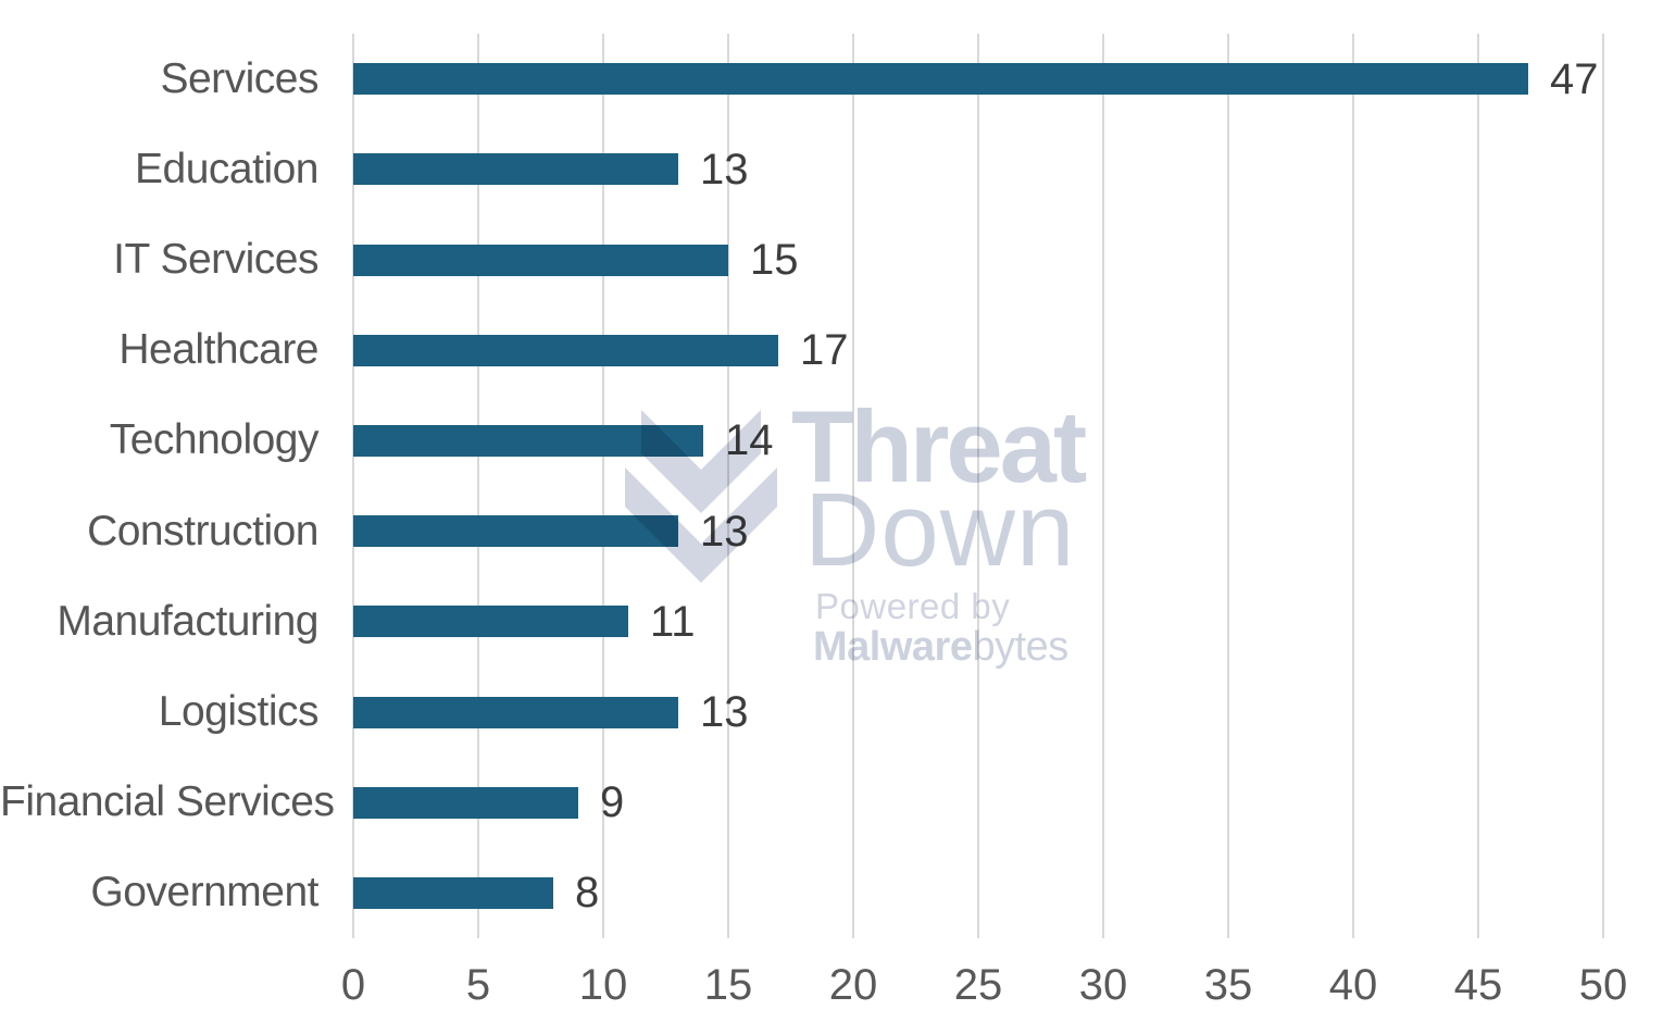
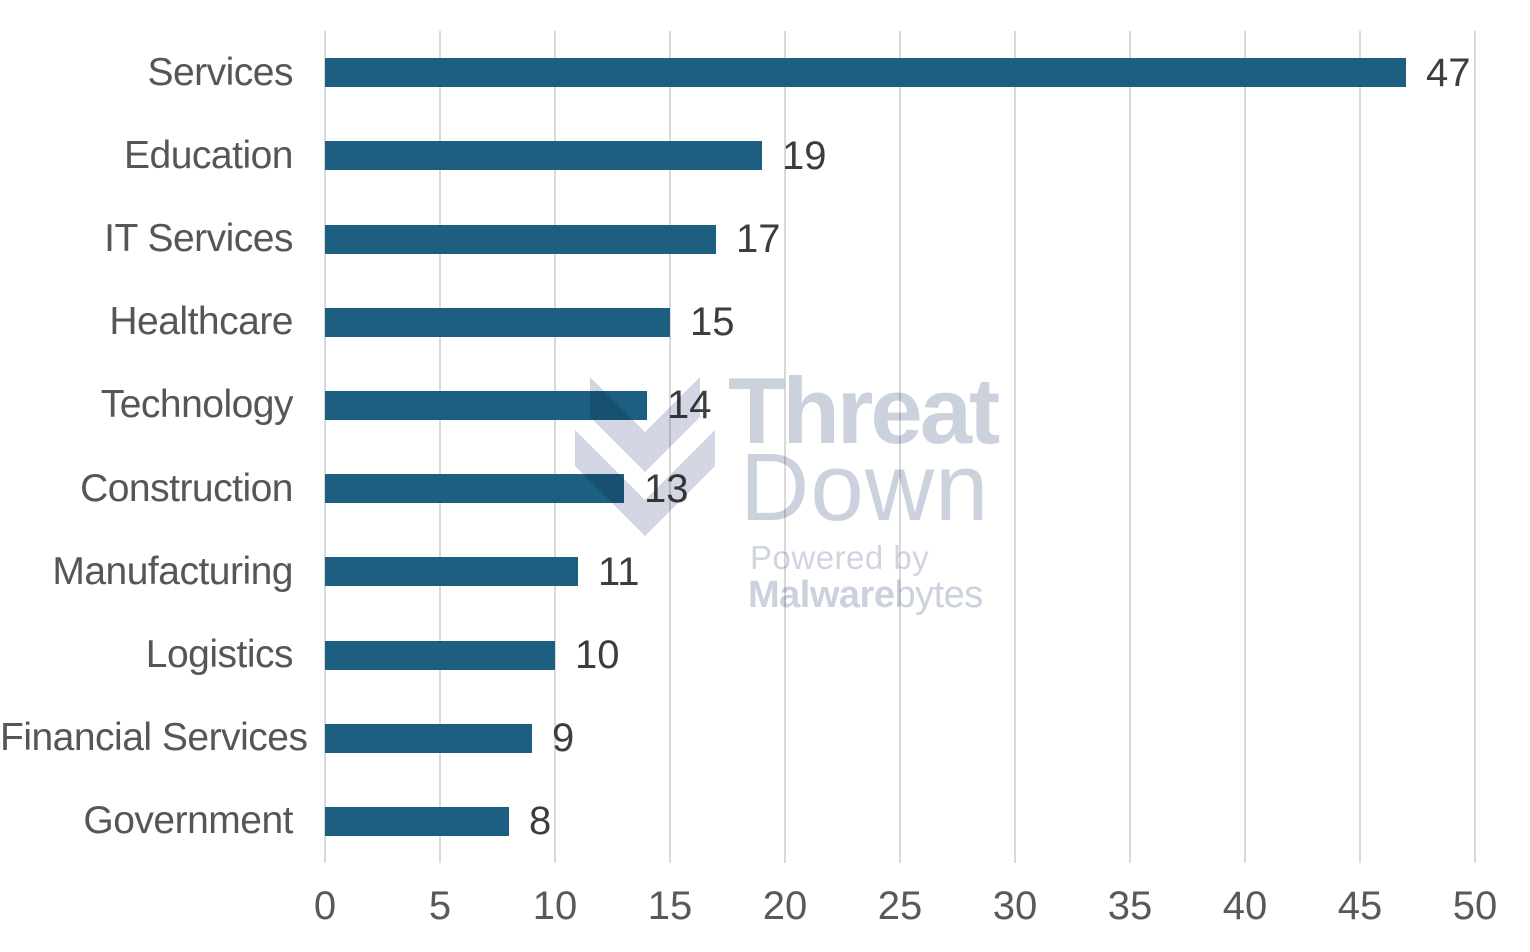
Education: 13 -> 19
IT Services: 15 -> 17
Healthcare: 17 -> 15
Logistics: 13 -> 10
